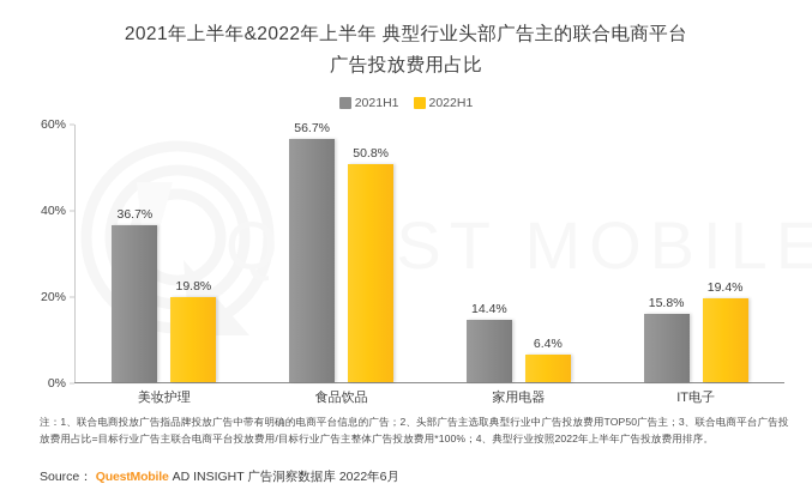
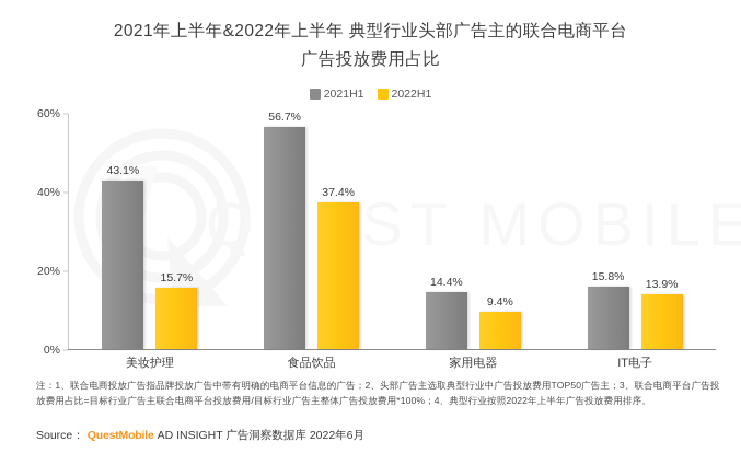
2021H1/美妆护理: 36.7% -> 43.1%
2022H1/美妆护理: 19.8% -> 15.7%
2022H1/食品饮品: 50.8% -> 37.4%
2022H1/家用电器: 6.4% -> 9.4%
2022H1/IT电子: 19.4% -> 13.9%
